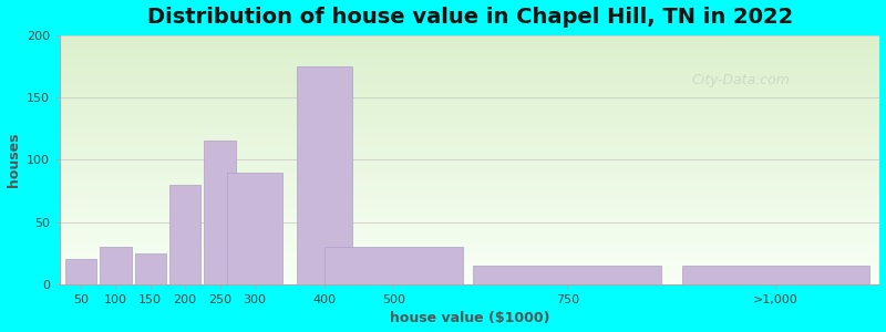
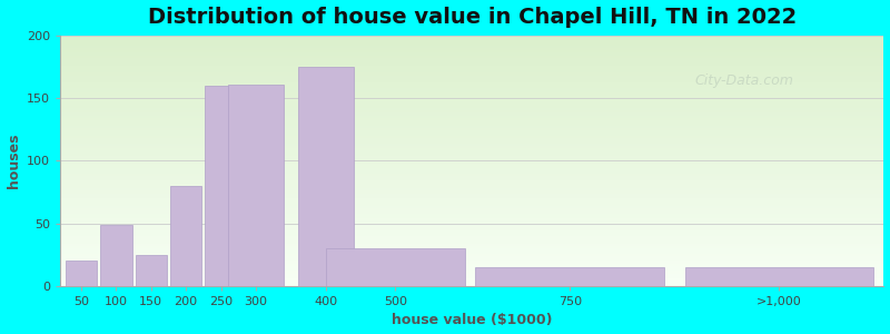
100: 30 -> 49
250: 115 -> 160
300: 90 -> 161
